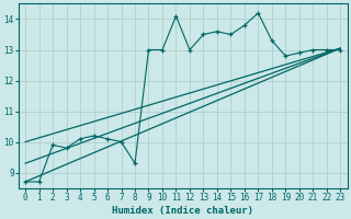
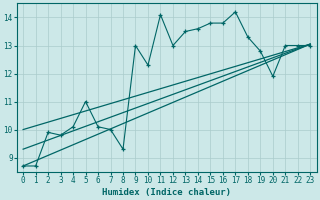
5: 10.2 -> 11.0
10: 13.0 -> 12.3
15: 13.5 -> 13.8
20: 12.9 -> 11.9
